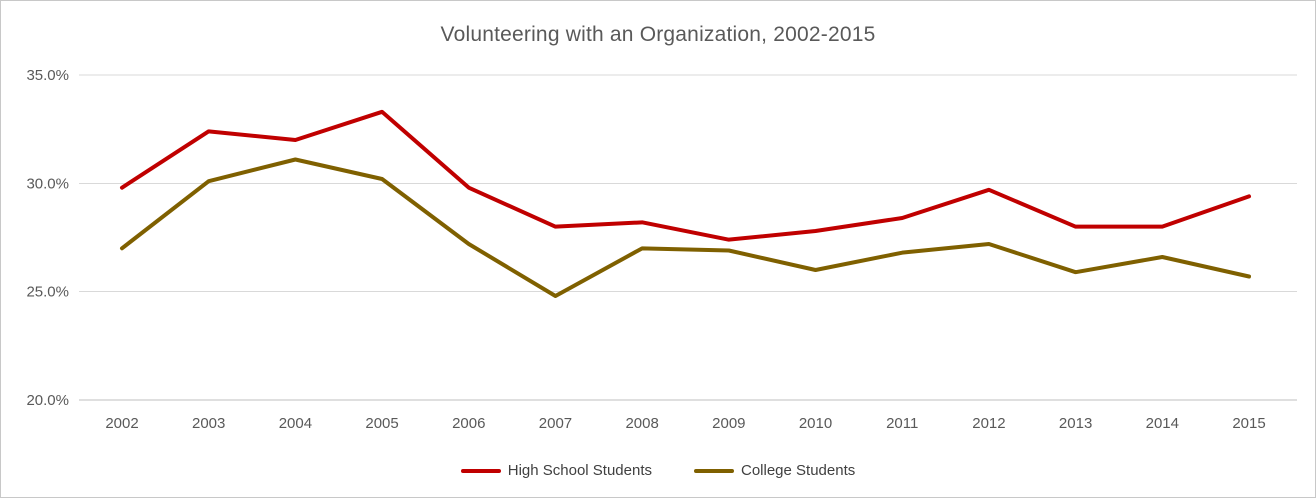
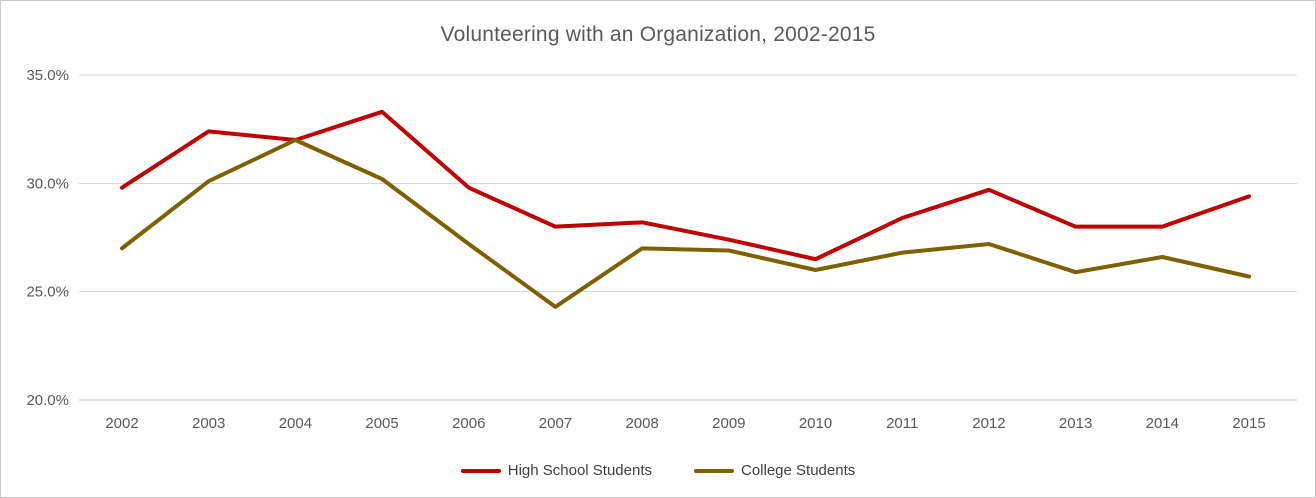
College Students/2004: 31.1% -> 32.0%
College Students/2007: 24.8% -> 24.3%
High School Students/2010: 27.8% -> 26.5%
